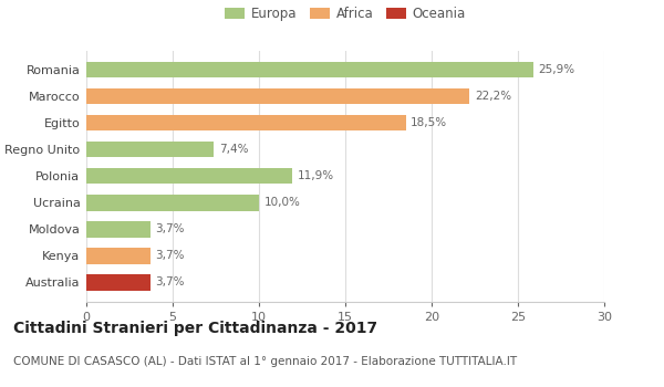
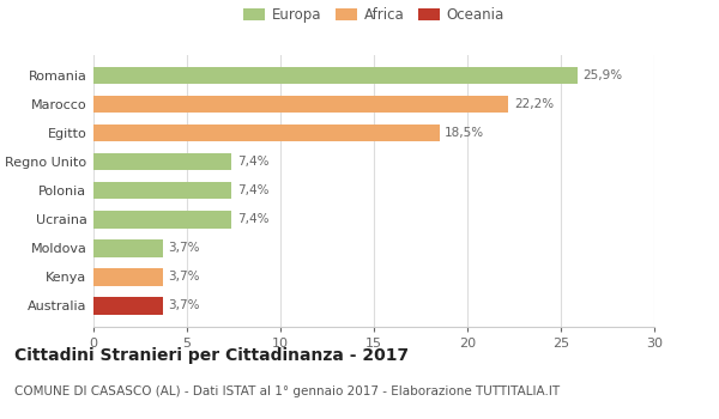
Polonia: 11,9% -> 7,4%
Ucraina: 10,0% -> 7,4%
